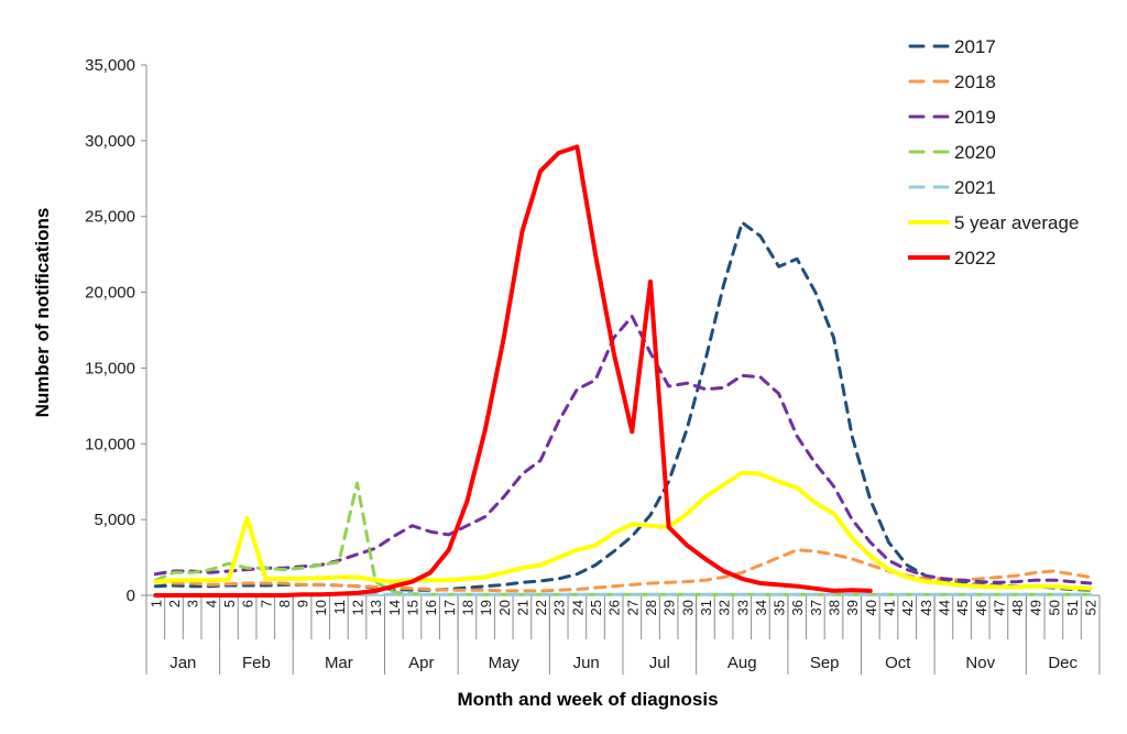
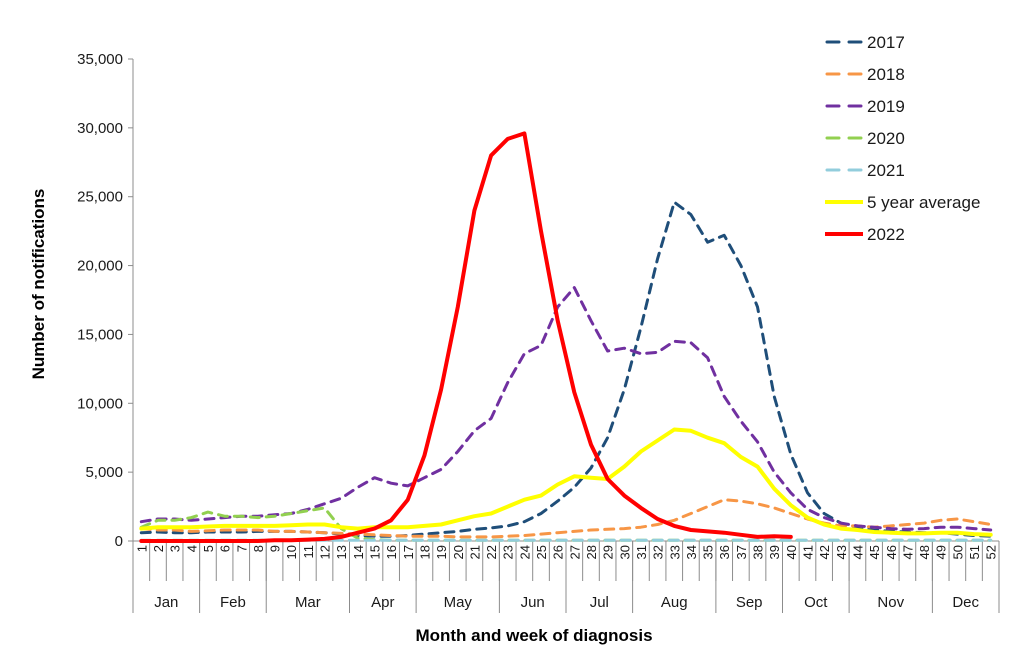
5 year average/6: 5100 -> 1100
2020/12: 7400 -> 2400
2022/28: 20700 -> 7000
